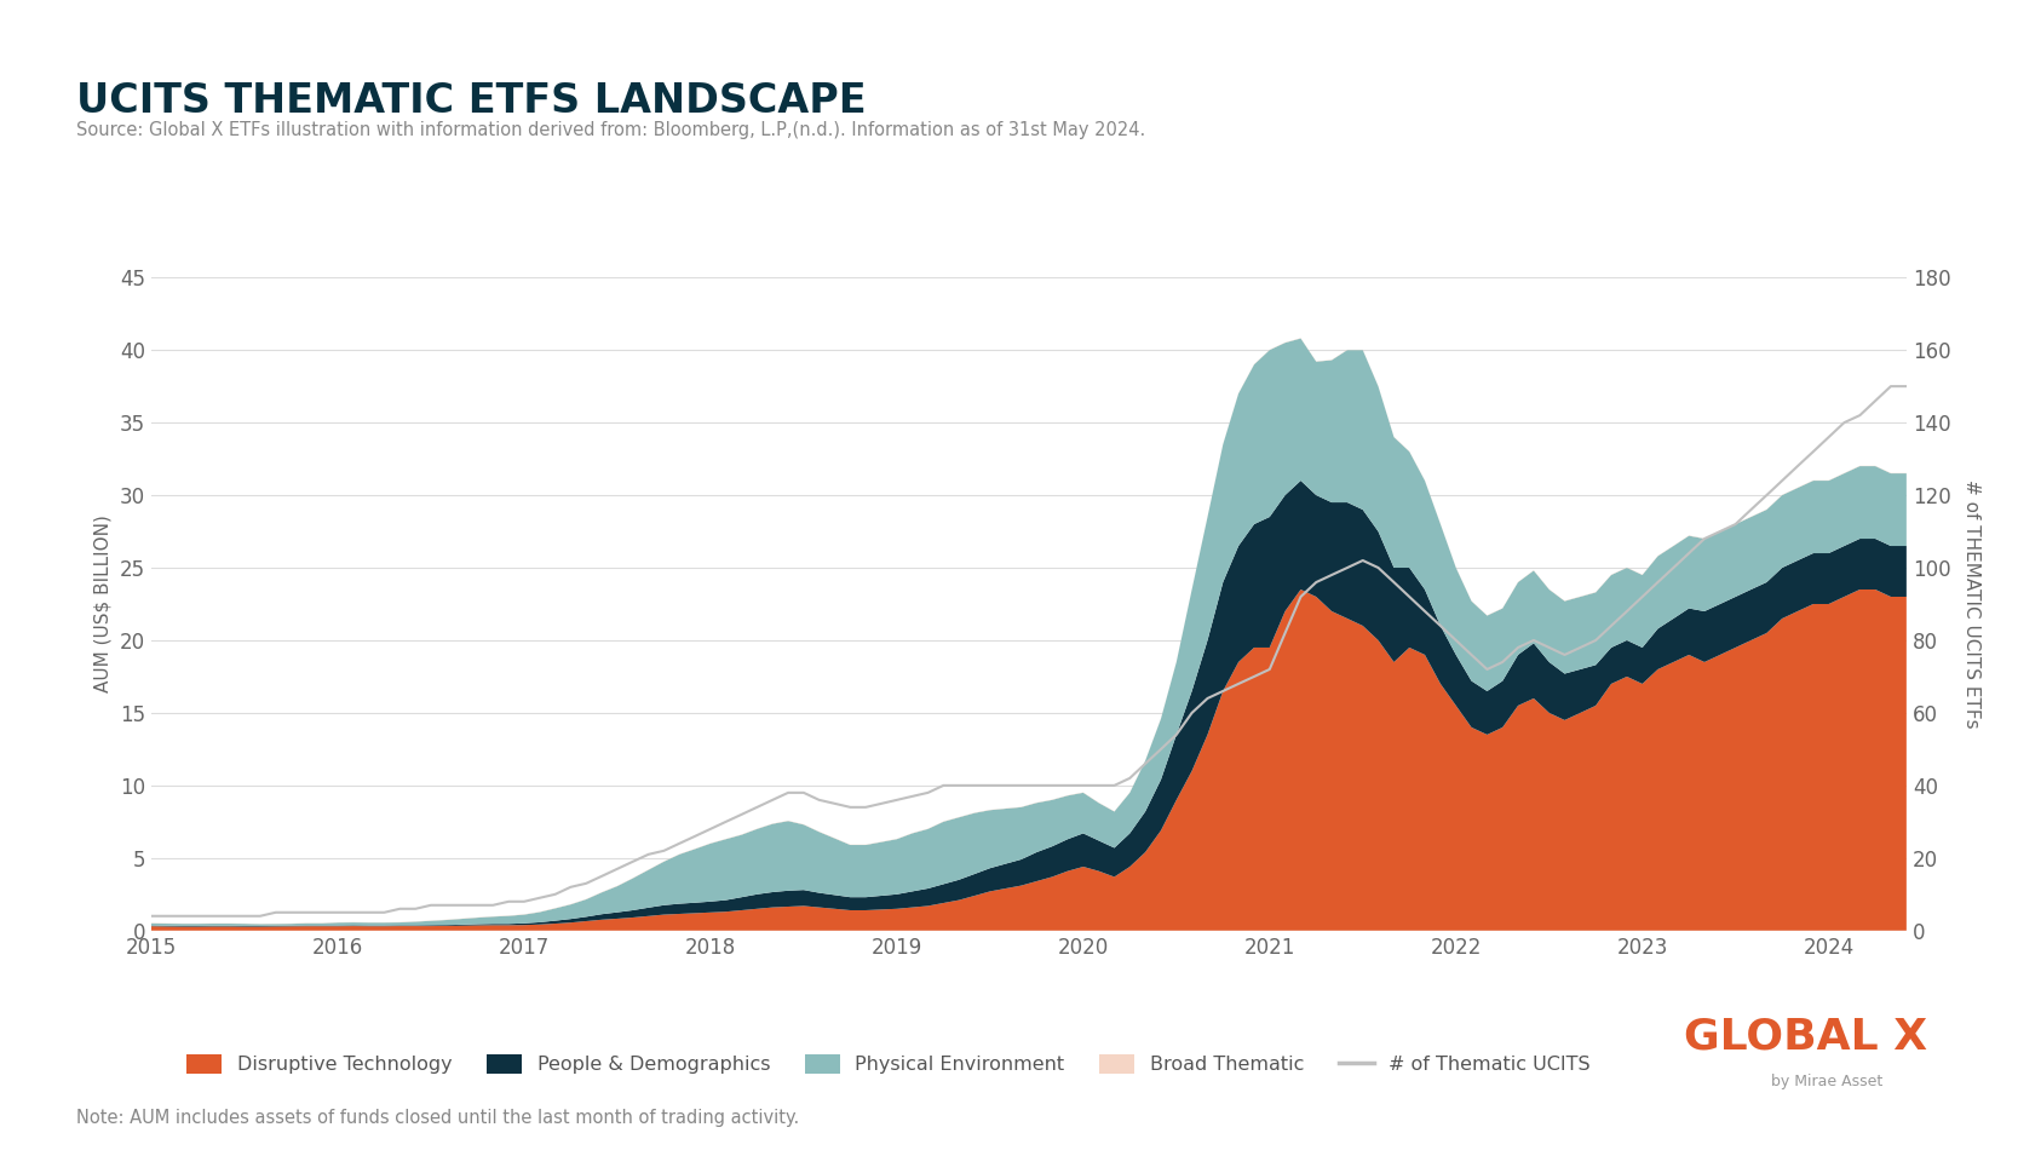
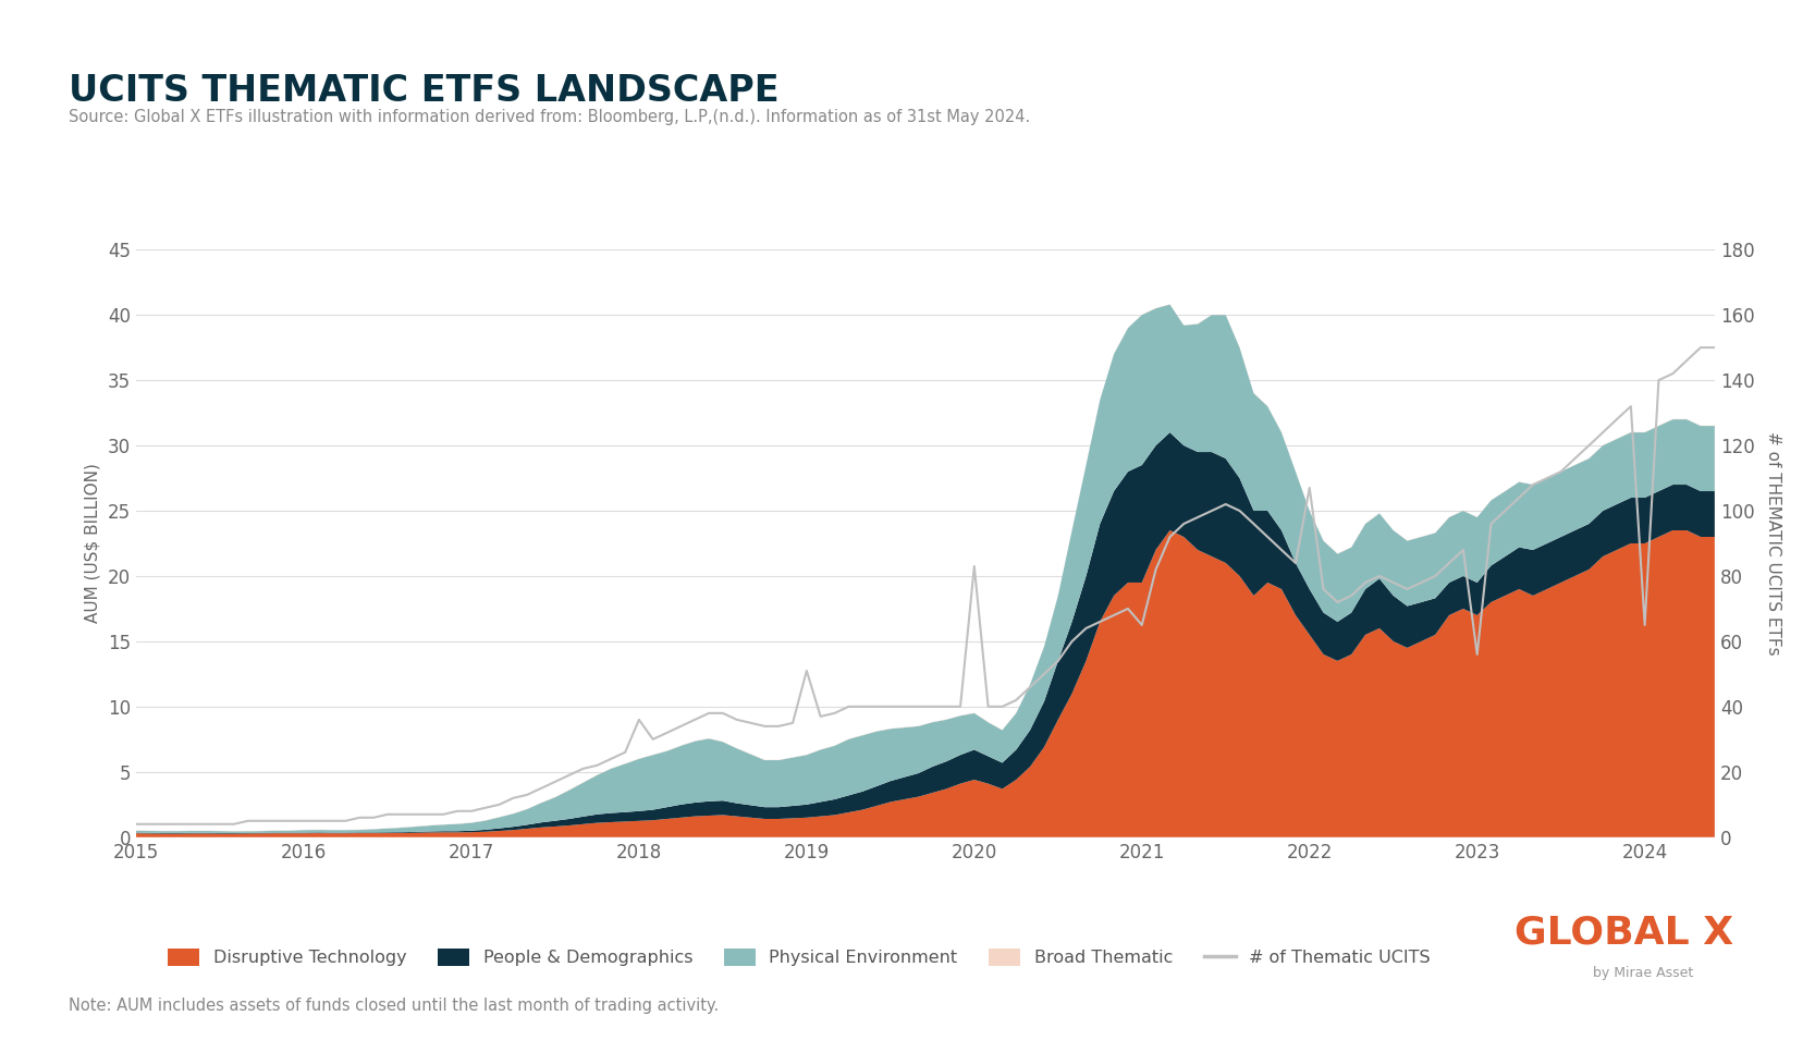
# of Thematic UCITS/2018: 28 -> 36
# of Thematic UCITS/2019: 36 -> 51
# of Thematic UCITS/2020: 40 -> 83
# of Thematic UCITS/2021: 72 -> 65
# of Thematic UCITS/2022: 80 -> 107
# of Thematic UCITS/2023: 92 -> 56
# of Thematic UCITS/2024: 136 -> 65
